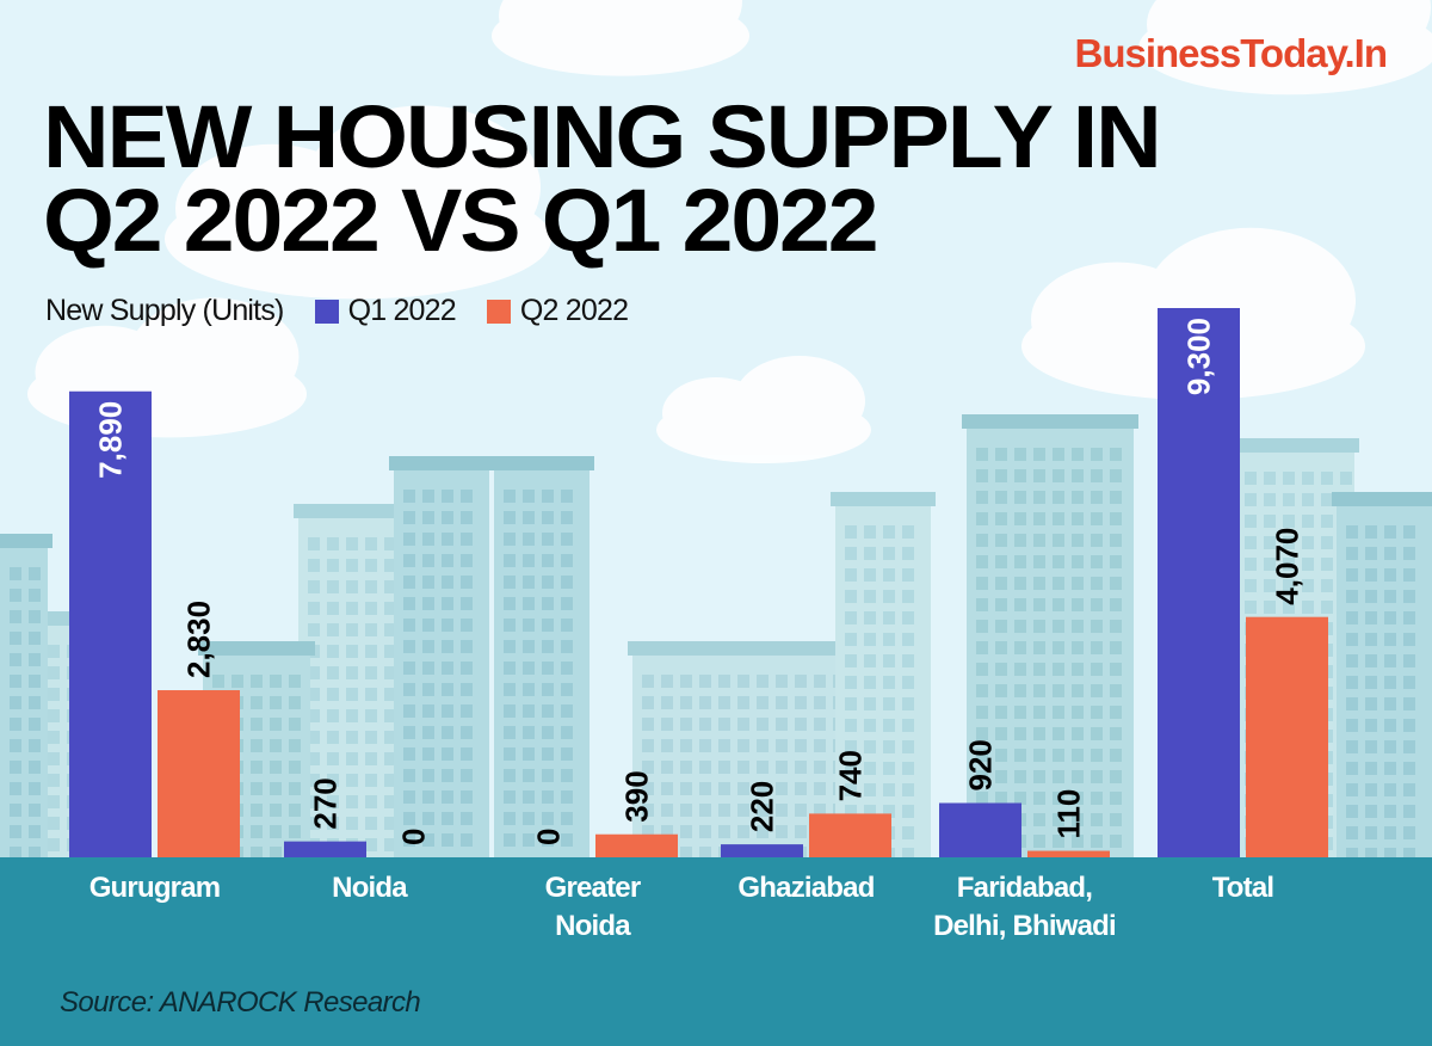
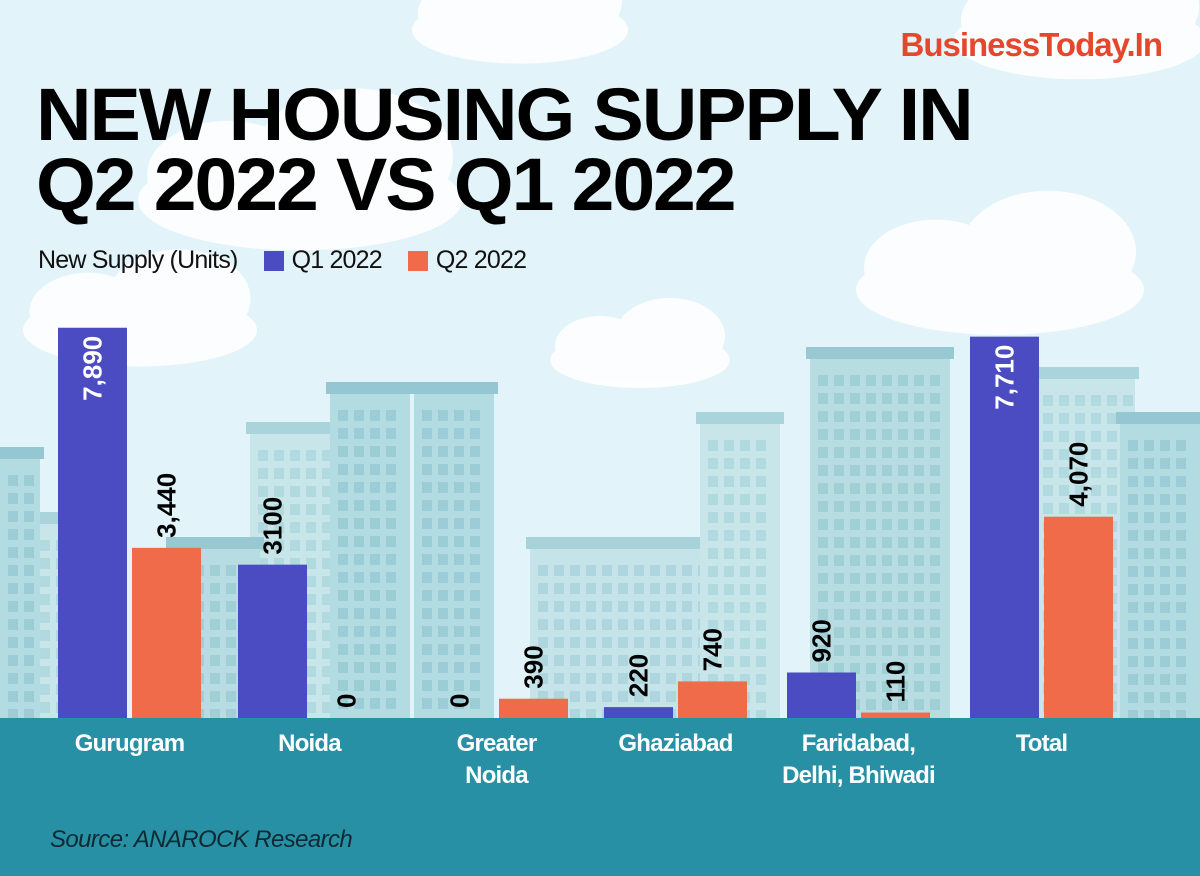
Q2 2022/Gurugram: 2,830 -> 3,440
Q1 2022/Noida: 270 -> 3100
Q1 2022/Total: 9,300 -> 7,710
